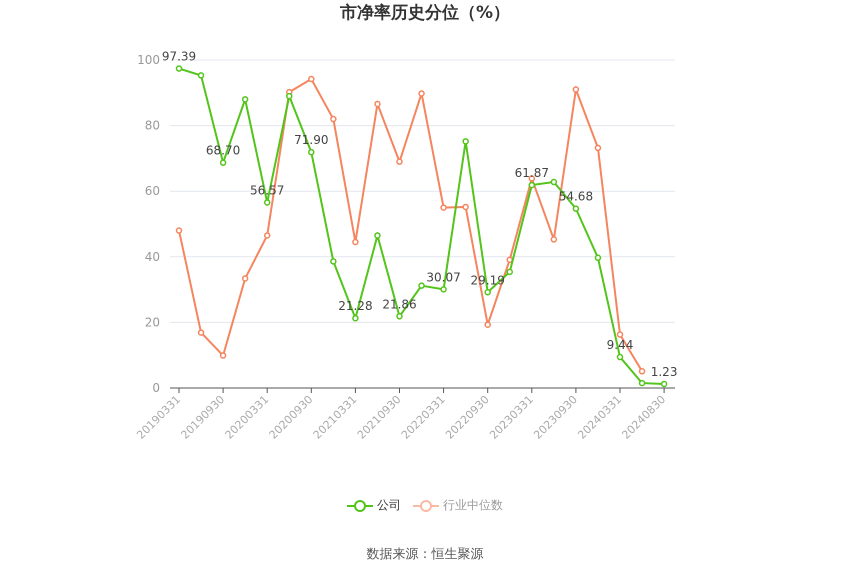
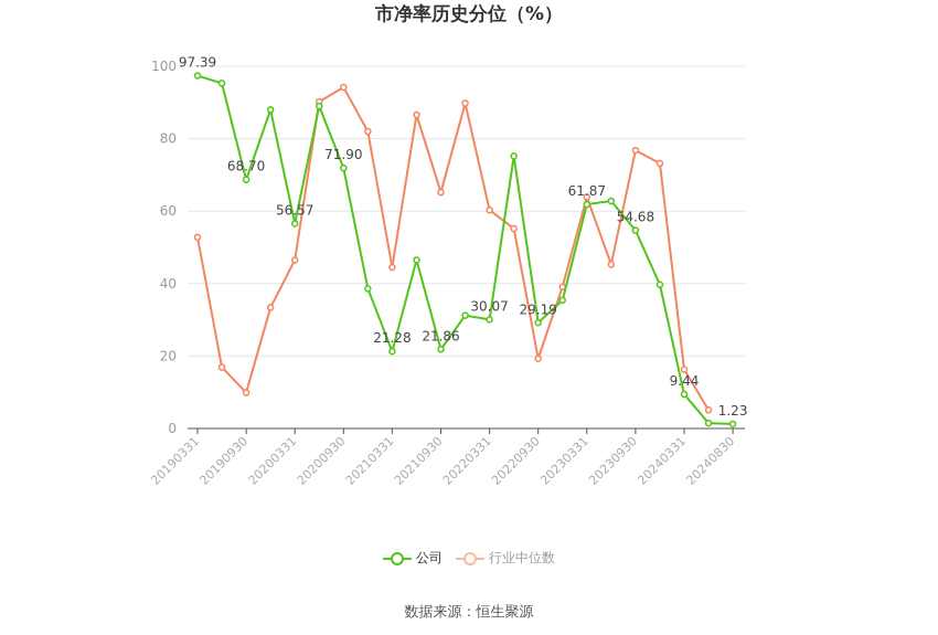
行业中位数/20190331: 48 -> 53
行业中位数/20210930: 69 -> 65
行业中位数/20220331: 55 -> 60
行业中位数/20230930: 91 -> 77
